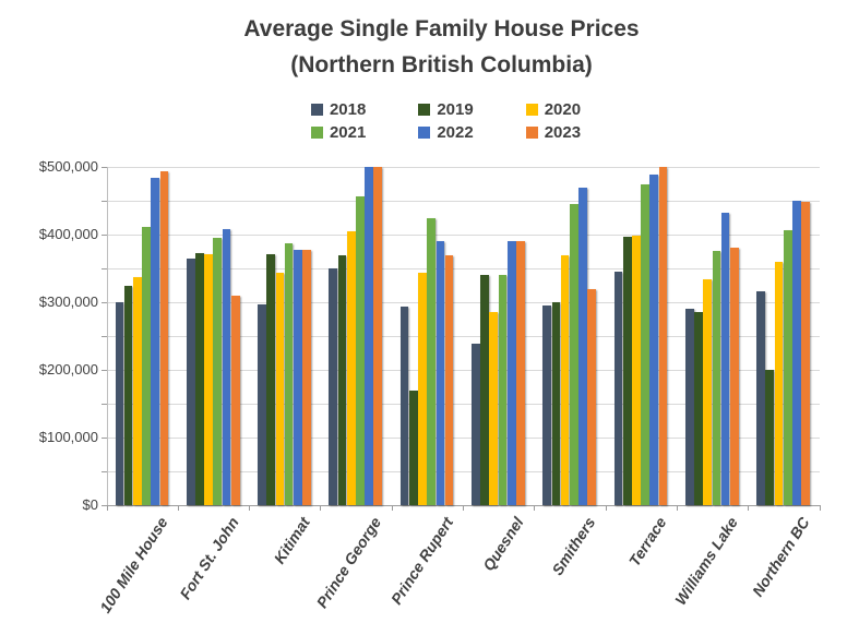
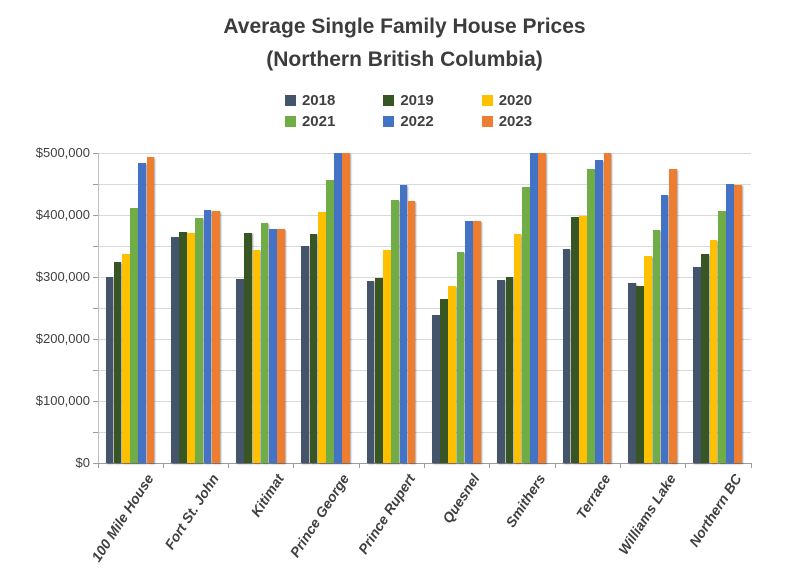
2023/Fort St. John: $310000 -> $410000
2019/Prince Rupert: $170000 -> $300000
2022/Prince Rupert: $390000 -> $450000
2023/Prince Rupert: $370000 -> $420000
2019/Quesnel: $340000 -> $260000
2022/Smithers: $470000 -> $500000
2023/Smithers: $320000 -> $500000
2023/Williams Lake: $380000 -> $480000
2019/Northern BC: $200000 -> $340000
